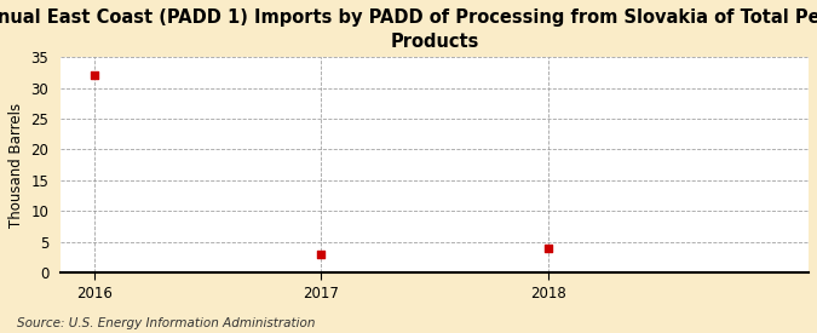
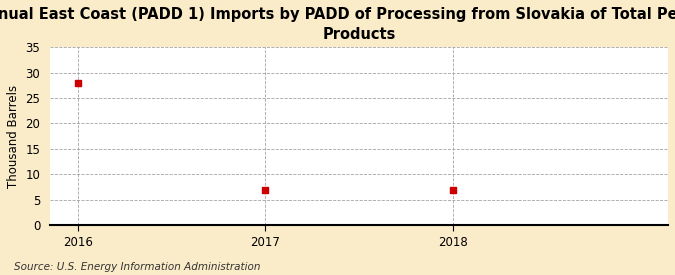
2016: 32 -> 28
2017: 3 -> 7
2018: 4 -> 7
